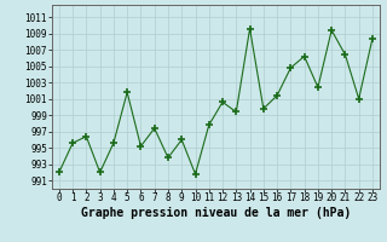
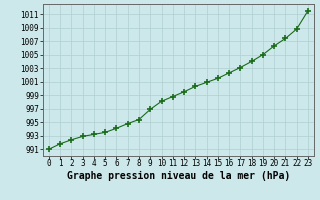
0: 992.0 -> 991.0
1: 995.6 -> 991.8
2: 996.4 -> 992.4
3: 992.0 -> 992.9
4: 995.6 -> 993.2
5: 1001.8 -> 993.5
6: 995.2 -> 994.1
7: 997.4 -> 994.8
8: 993.8 -> 995.4
9: 996.0 -> 996.9
10: 991.8 -> 998.1
11: 997.8 -> 998.8
12: 1000.6 -> 999.5
13: 999.4 -> 1000.3
14: 1009.6 -> 1000.9
15: 999.8 -> 1001.5
16: 1001.4 -> 1002.3
17: 1004.8 -> 1003.1
18: 1006.2 -> 1004.0
19: 1002.4 -> 1005.0
20: 1009.4 -> 1006.3
21: 1006.4 -> 1007.4
22: 1001.0 -> 1008.8
23: 1008.4 -> 1011.5
